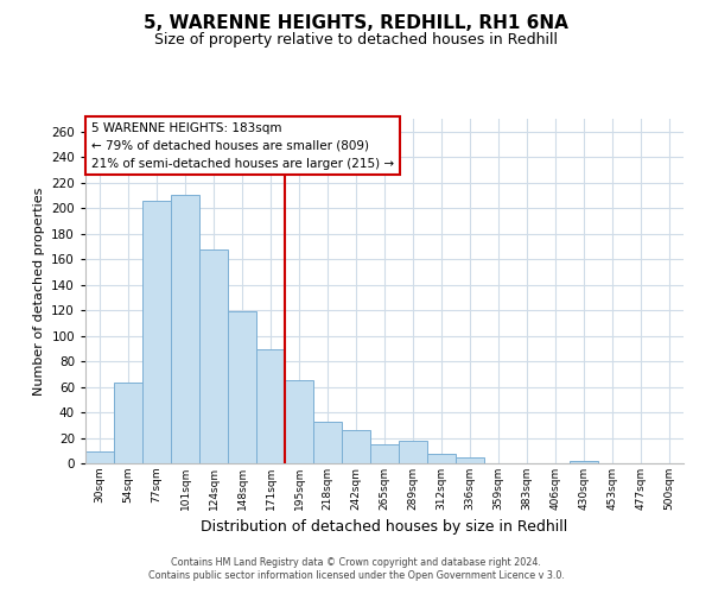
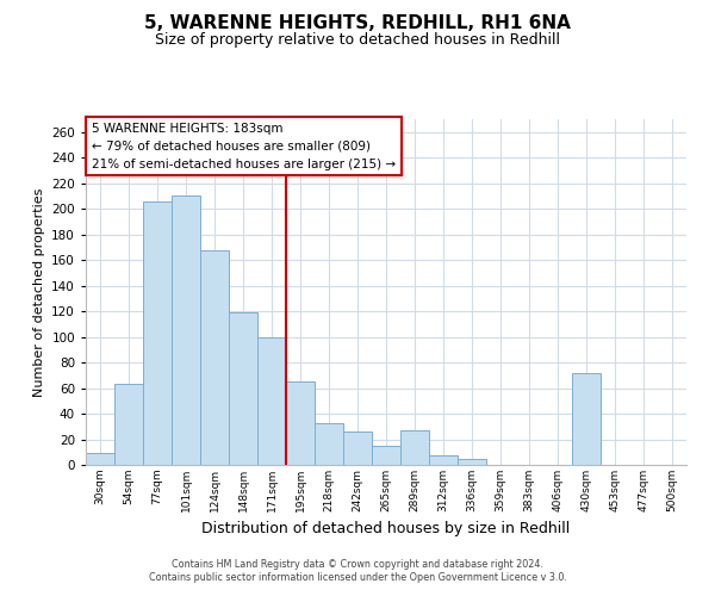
171sqm: 89 -> 100
289sqm: 18 -> 27
430sqm: 2 -> 72
